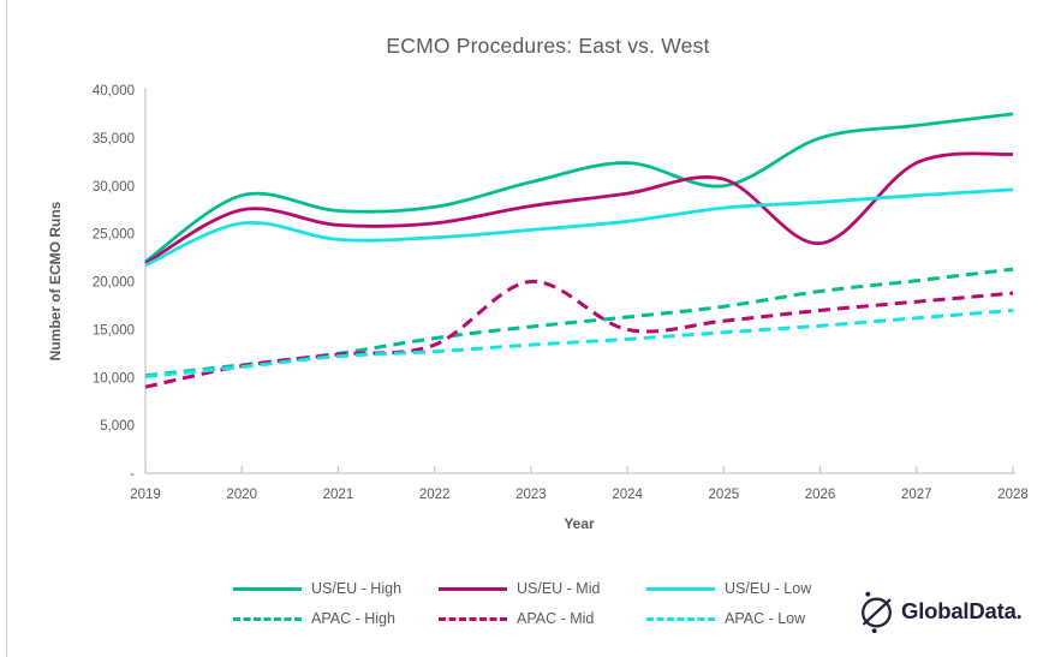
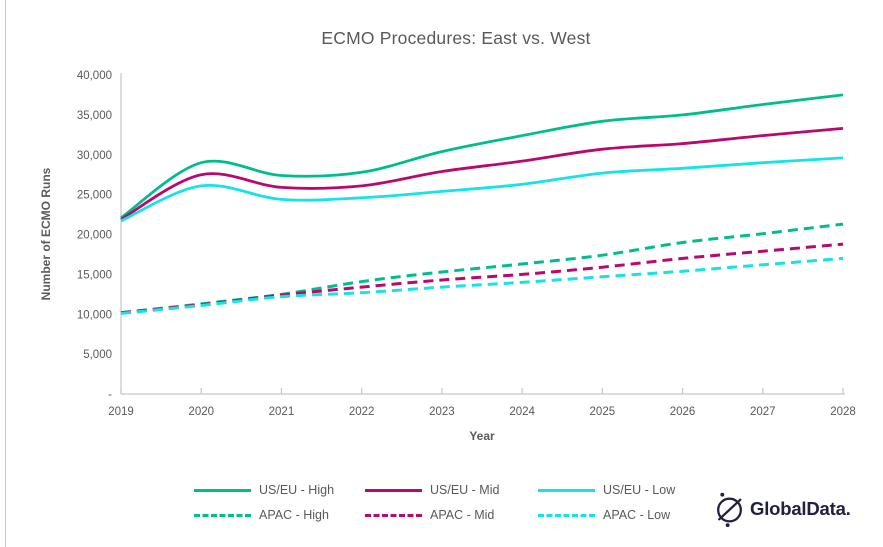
APAC - Mid/2019: 9000 -> 10000
APAC - Mid/2023: 20000 -> 14000
US/EU - High/2025: 30000 -> 34000
US/EU - Mid/2026: 24000 -> 31000
